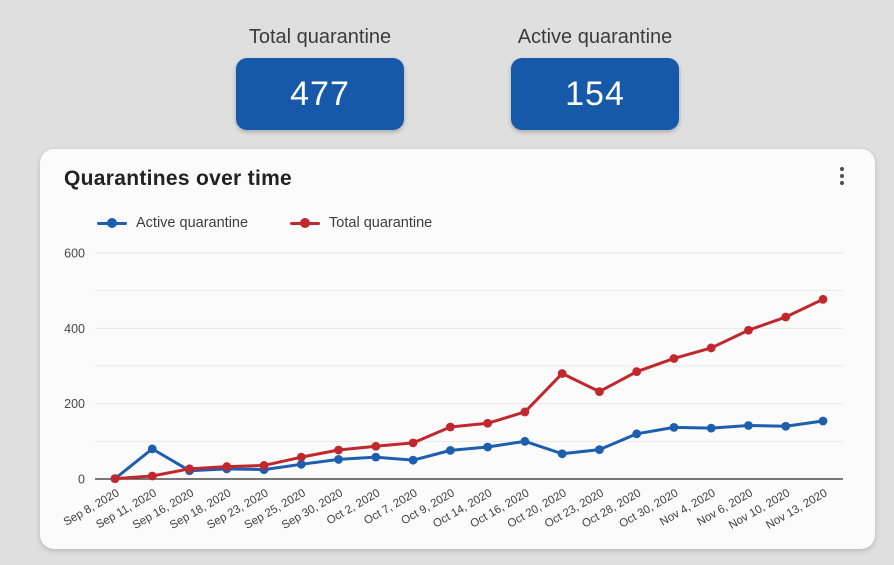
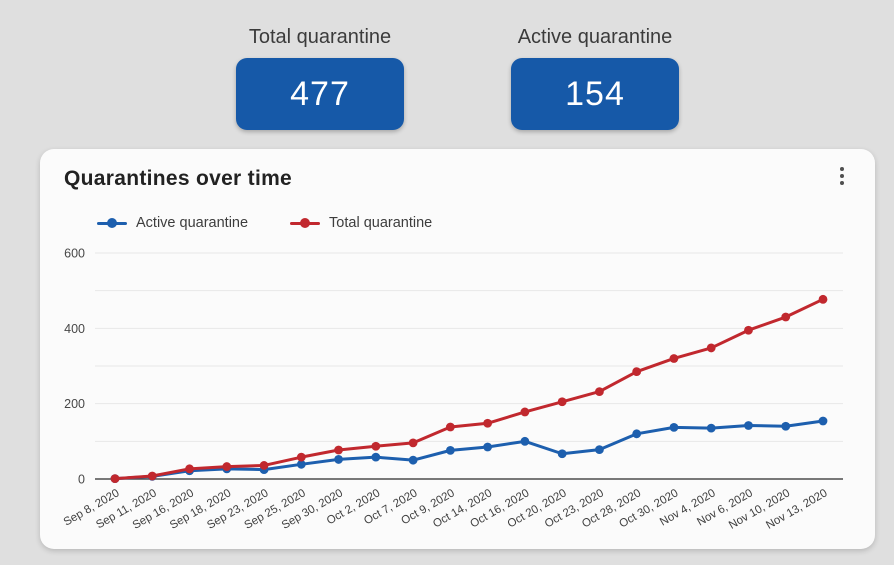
Active quarantine/Sep 11, 2020: 80 -> 10
Total quarantine/Oct 20, 2020: 280 -> 200
